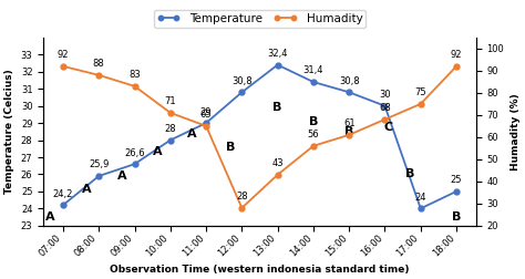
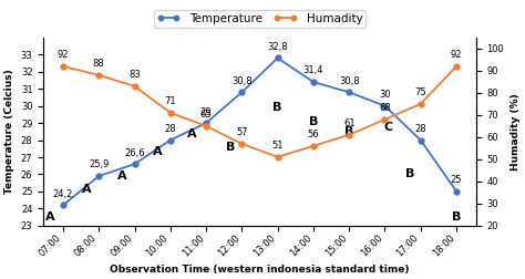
Humadity/12:00: 28 -> 57
Temperature/13:00: 32,4 -> 32,8
Humadity/13:00: 43 -> 51
Temperature/17:00: 24 -> 28
